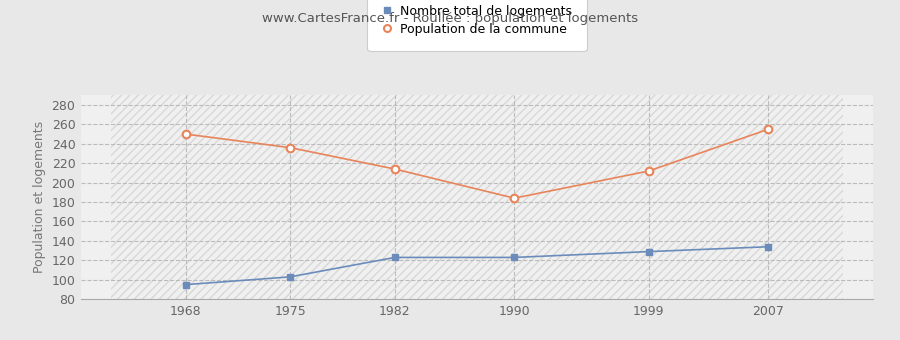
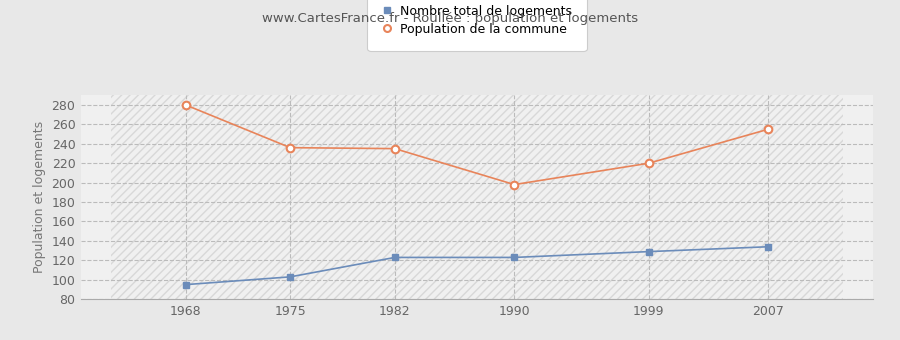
Population de la commune/1968: 250 -> 280
Population de la commune/1982: 214 -> 235
Population de la commune/1990: 184 -> 198
Population de la commune/1999: 212 -> 220
